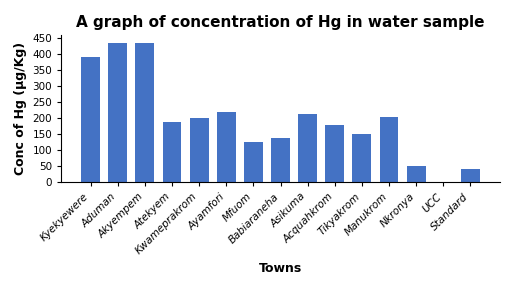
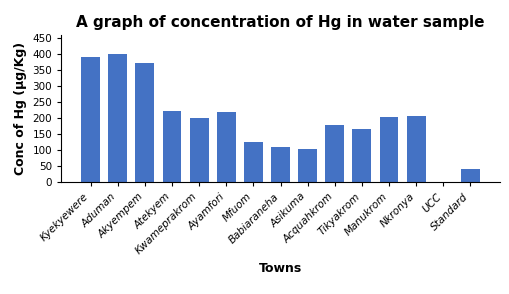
Aduman: 435 -> 400
Akyempem: 435 -> 372
Atekyem: 190 -> 222
Babiaraneha: 140 -> 110
Asikuma: 215 -> 105
Tikyakrom: 150 -> 168
Nkronya: 50 -> 206
